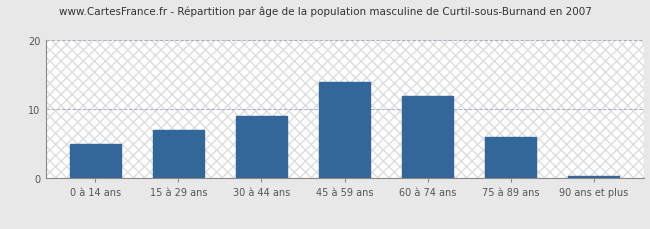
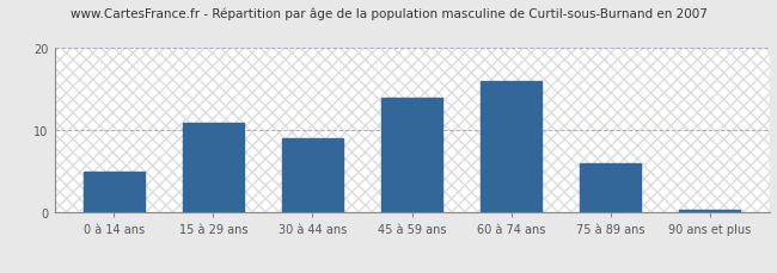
15 à 29 ans: 7.0 -> 11.0
60 à 74 ans: 12.0 -> 16.0
